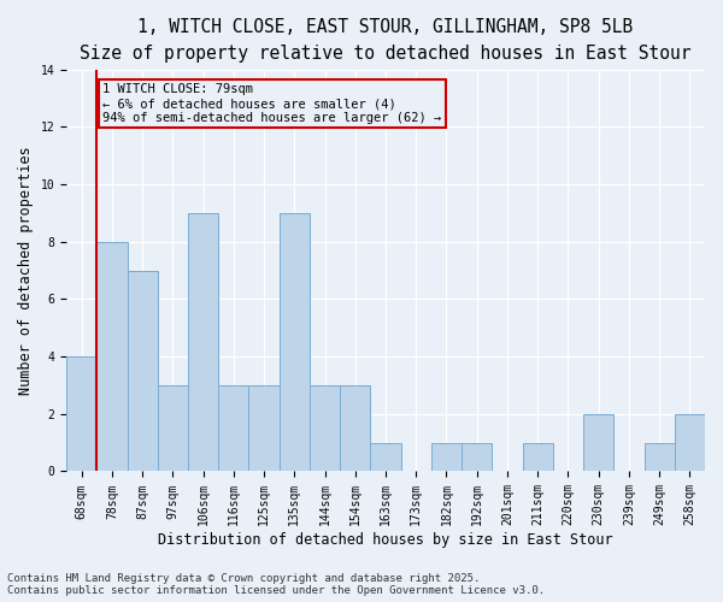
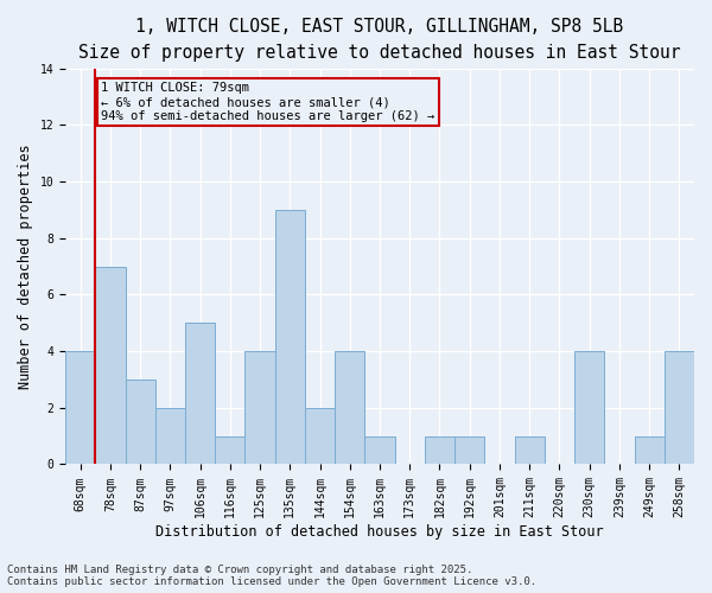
78sqm: 8 -> 7
87sqm: 7 -> 3
97sqm: 3 -> 2
106sqm: 9 -> 5
116sqm: 3 -> 1
125sqm: 3 -> 4
144sqm: 3 -> 2
154sqm: 3 -> 4
230sqm: 2 -> 4
258sqm: 2 -> 4
